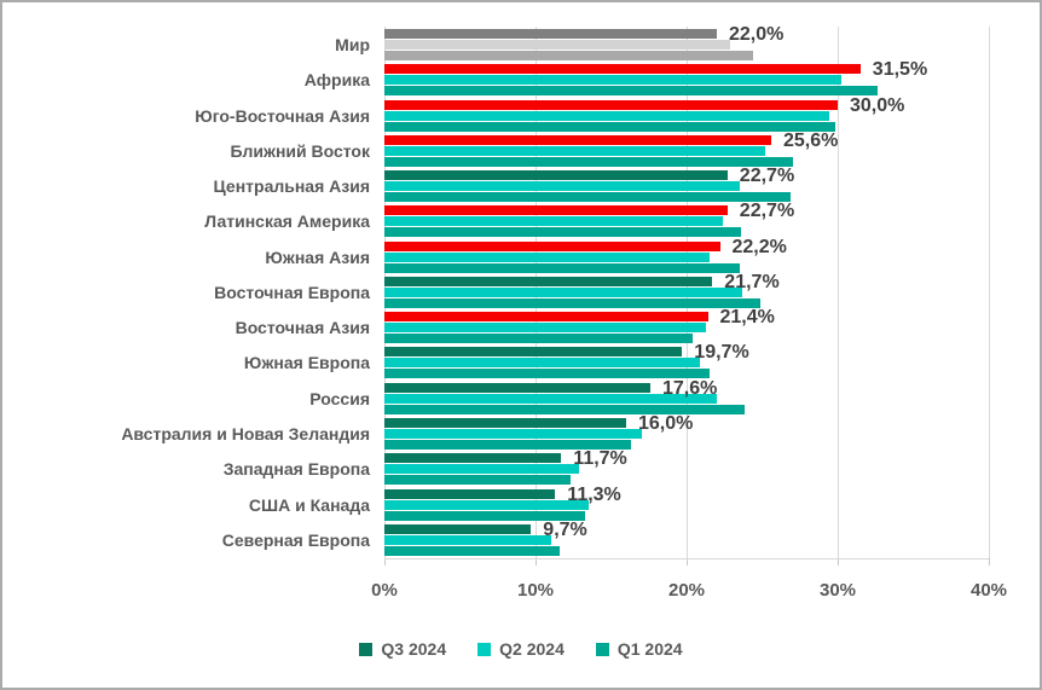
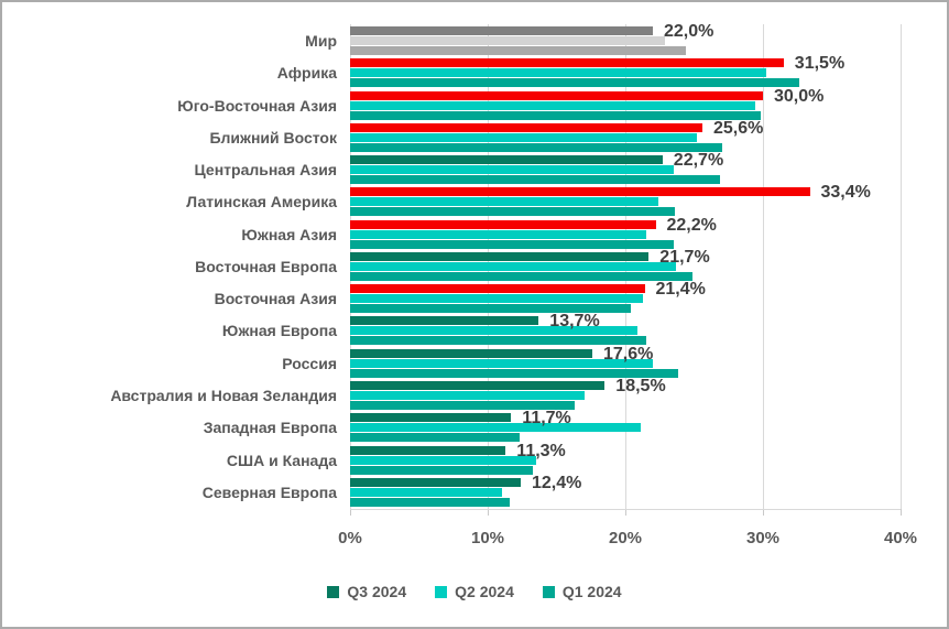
Q3 2024/Латинская Америка: 22,7% -> 33,4%
Q3 2024/Южная Европа: 19,7% -> 13,7%
Q3 2024/Австралия и Новая Зеландия: 16,0% -> 18,5%
Q2 2024/Западная Европа: 12.9% -> 21.1%
Q3 2024/Северная Европа: 9,7% -> 12,4%
